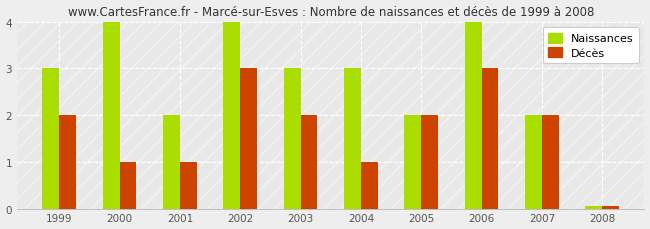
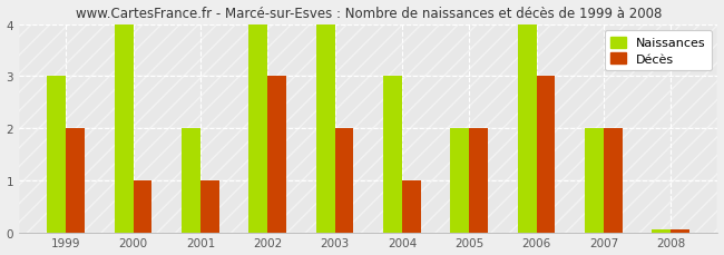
Naissances/2003: 3.00 -> 4.00
